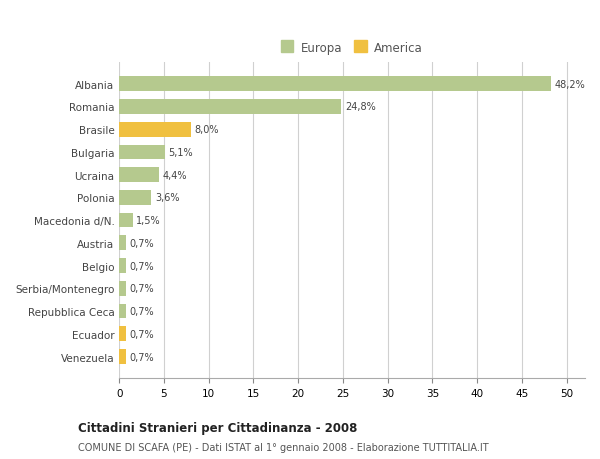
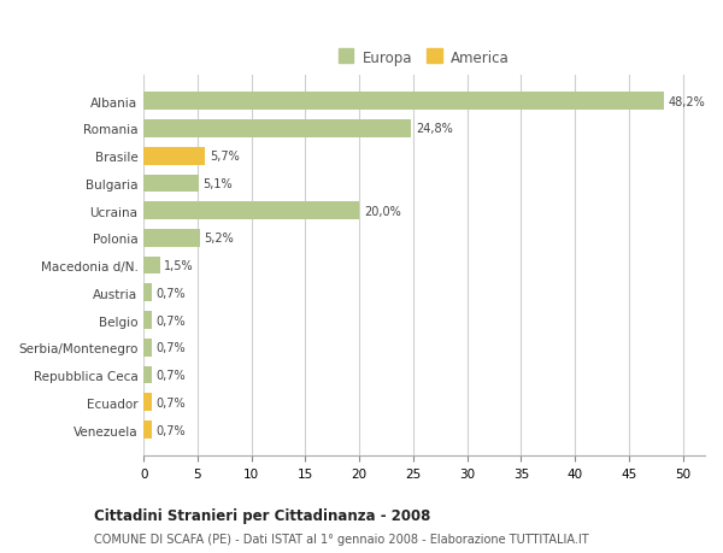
Brasile: 8,0% -> 5,7%
Ucraina: 4,4% -> 20,0%
Polonia: 3,6% -> 5,2%
